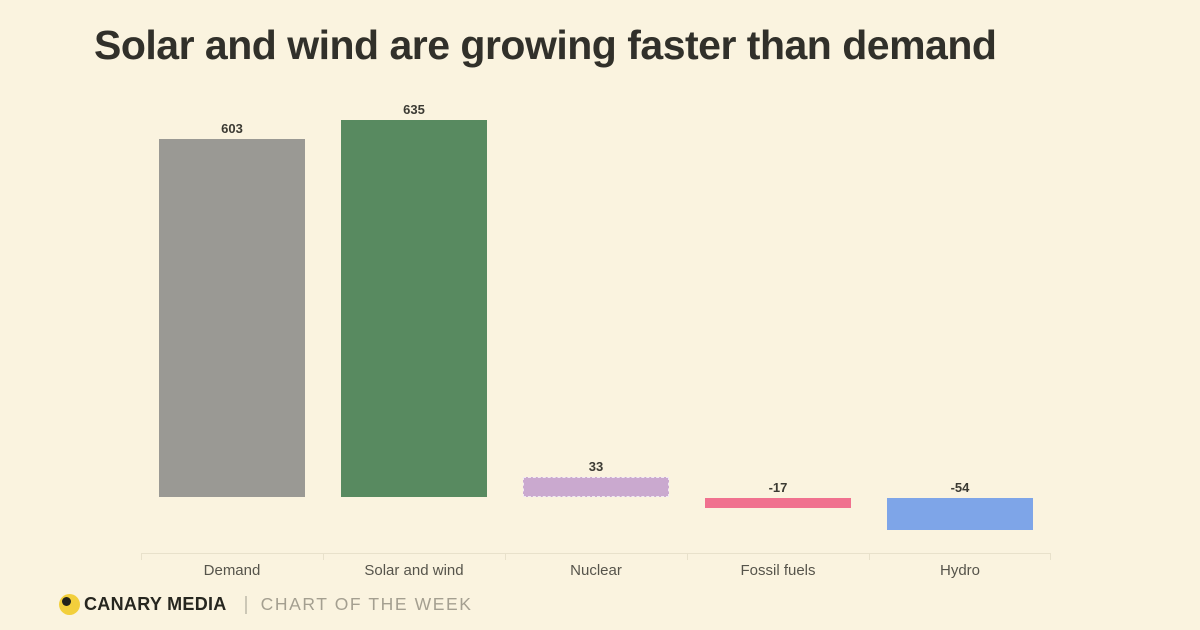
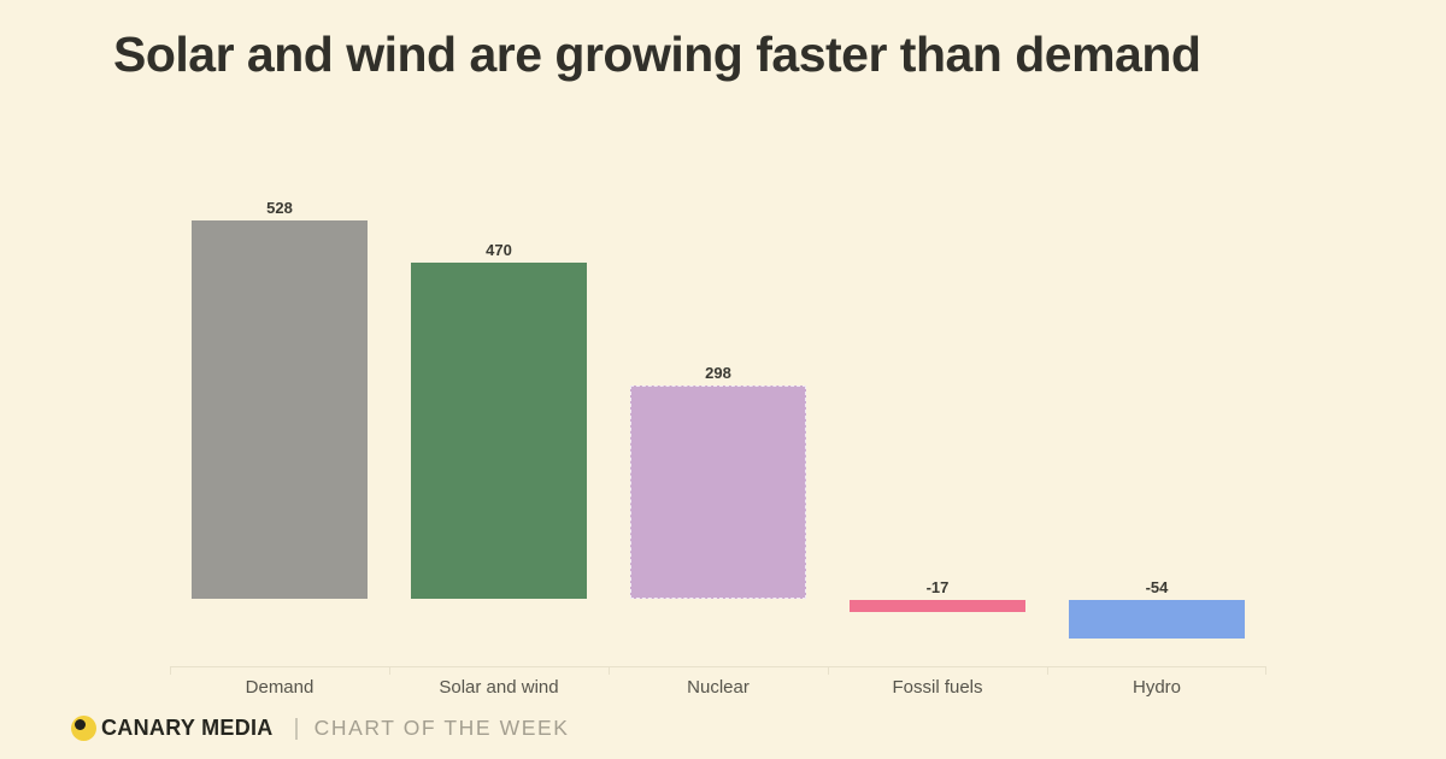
Demand: 603 -> 528
Solar and wind: 635 -> 470
Nuclear: 33 -> 298
